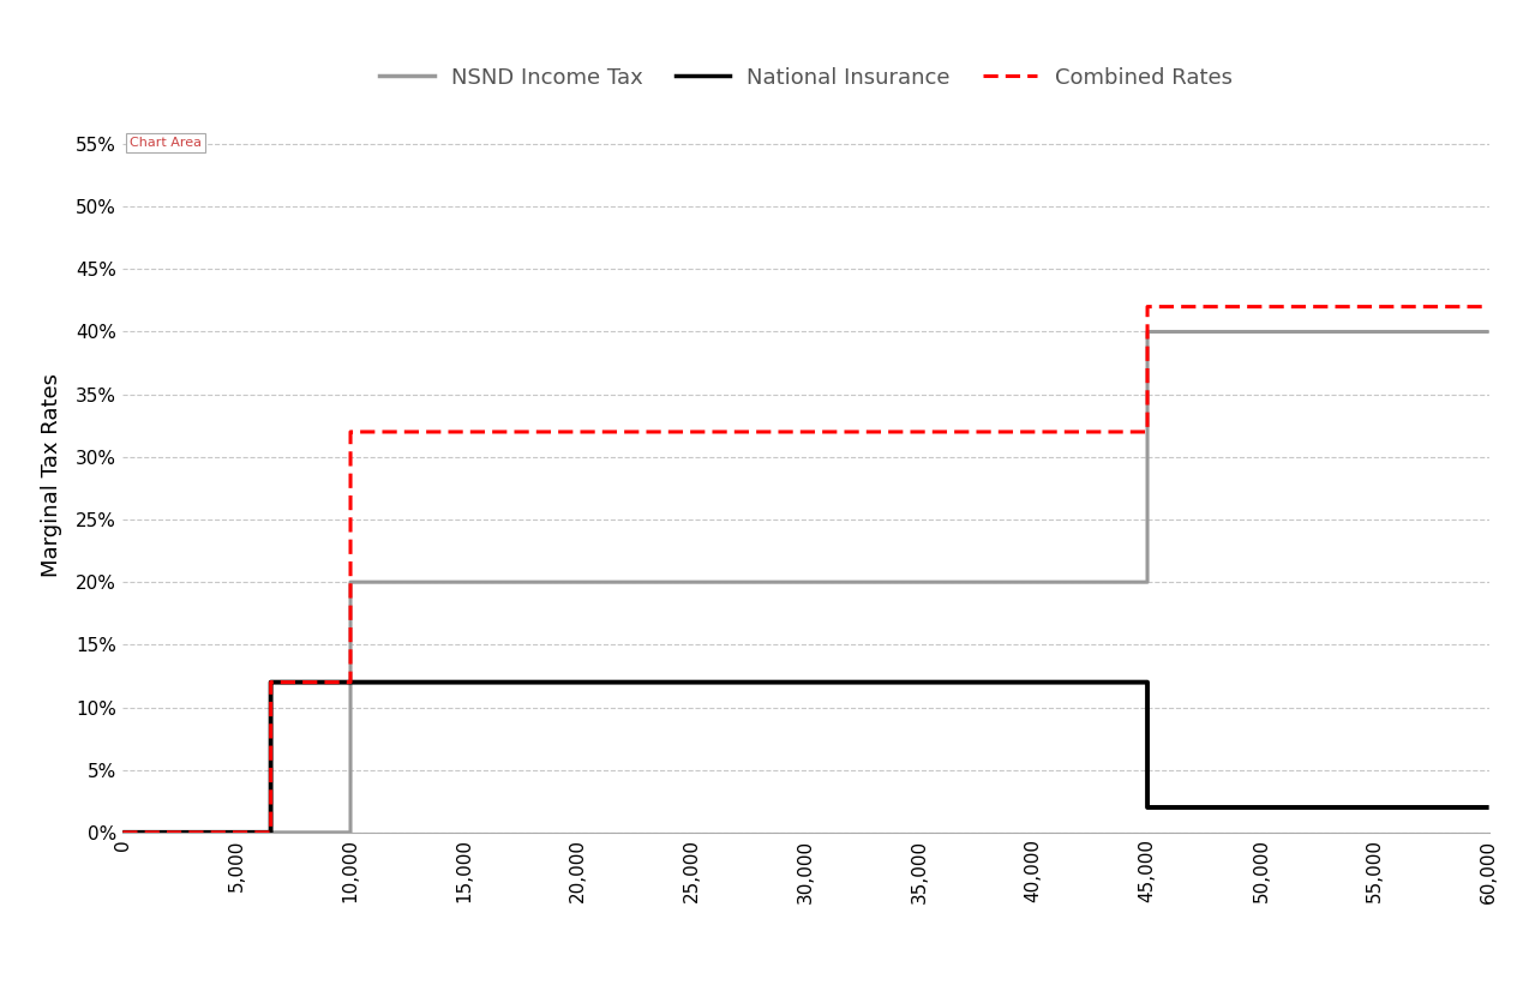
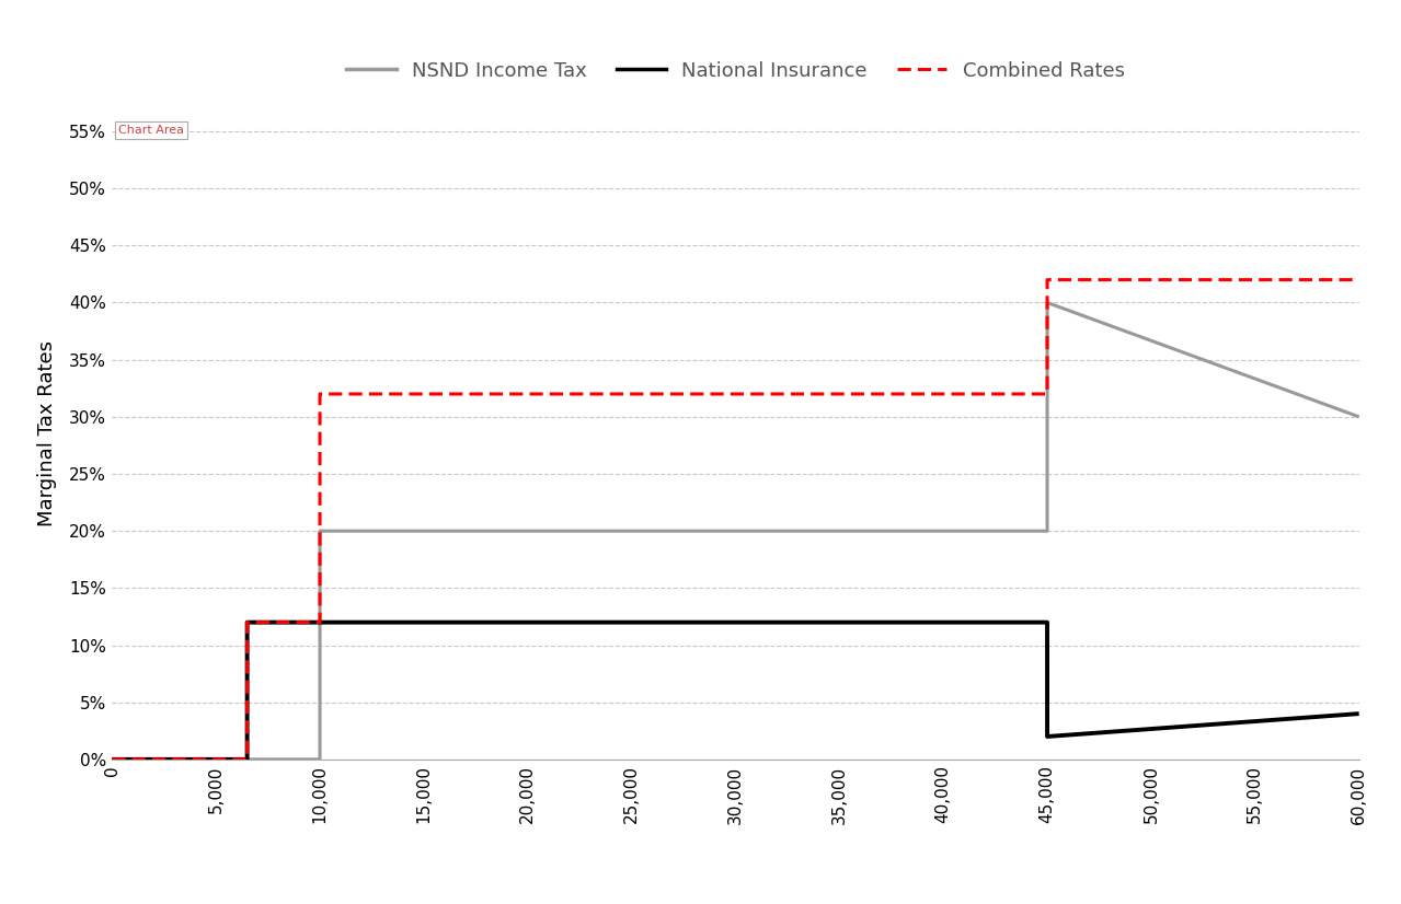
NSND Income Tax/60,000: 40% -> 30%
National Insurance/60,000: 2% -> 4%
